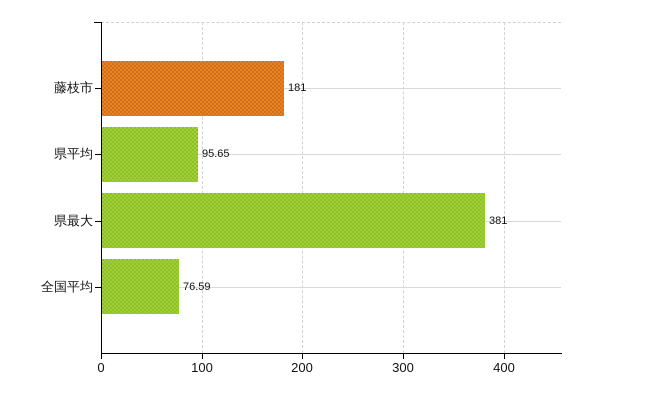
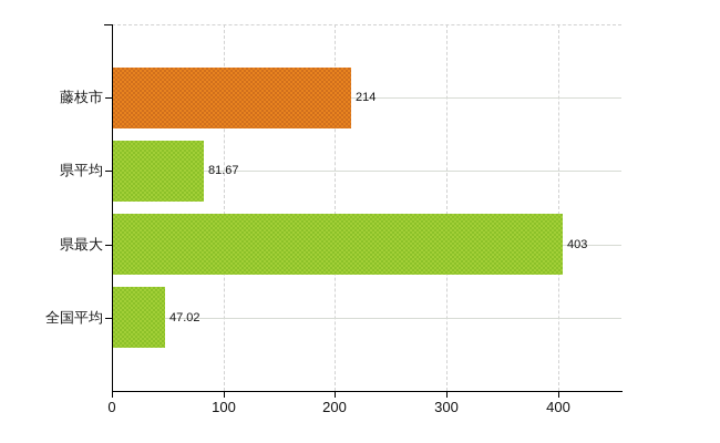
藤枝市: 181 -> 214
県平均: 95.65 -> 81.67
県最大: 381 -> 403
全国平均: 76.59 -> 47.02
